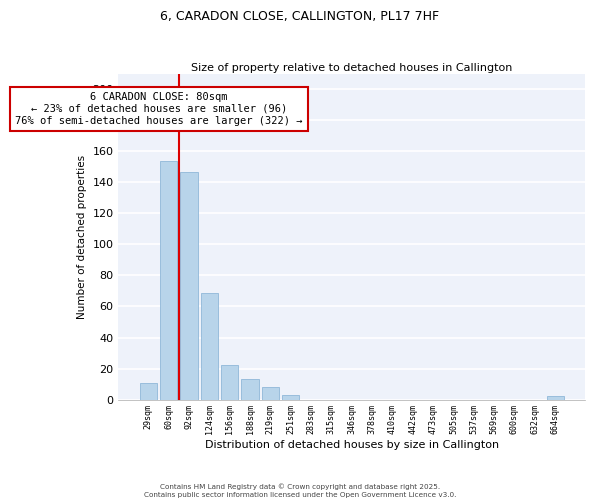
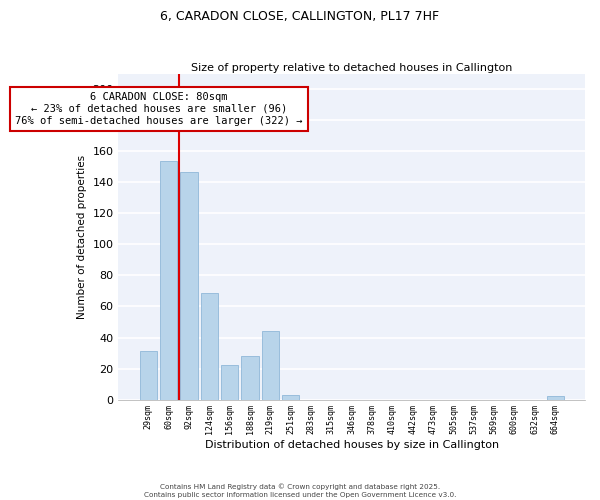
29sqm: 11 -> 31
188sqm: 13 -> 28
219sqm: 8 -> 44
